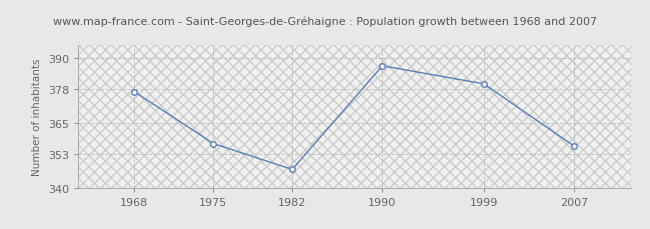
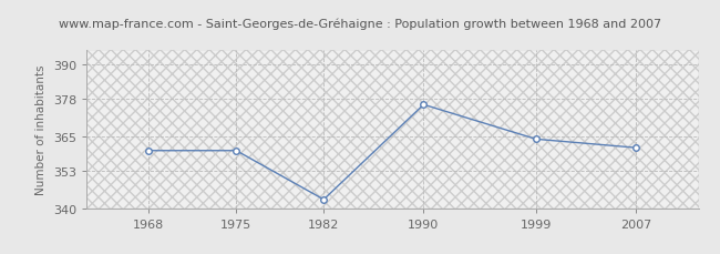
1968: 377 -> 360
1975: 357 -> 360
1982: 347 -> 343
1990: 387 -> 376
1999: 380 -> 364
2007: 356 -> 361
